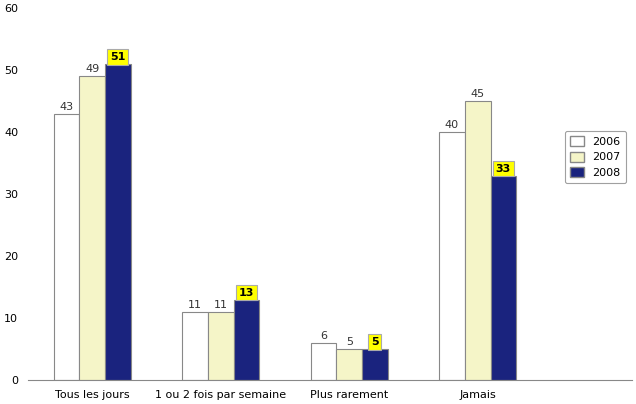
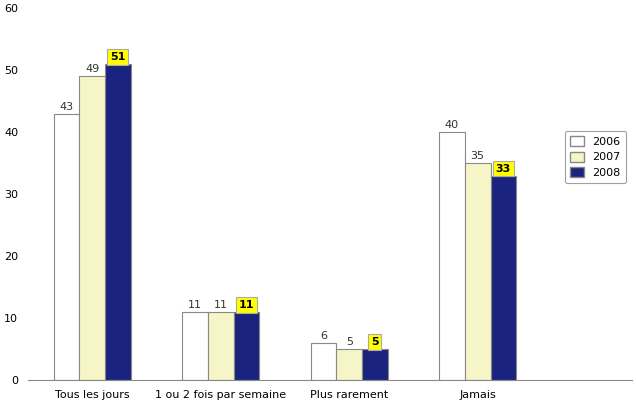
2008/1 ou 2 fois par semaine: 13 -> 11
2007/Jamais: 45 -> 35
